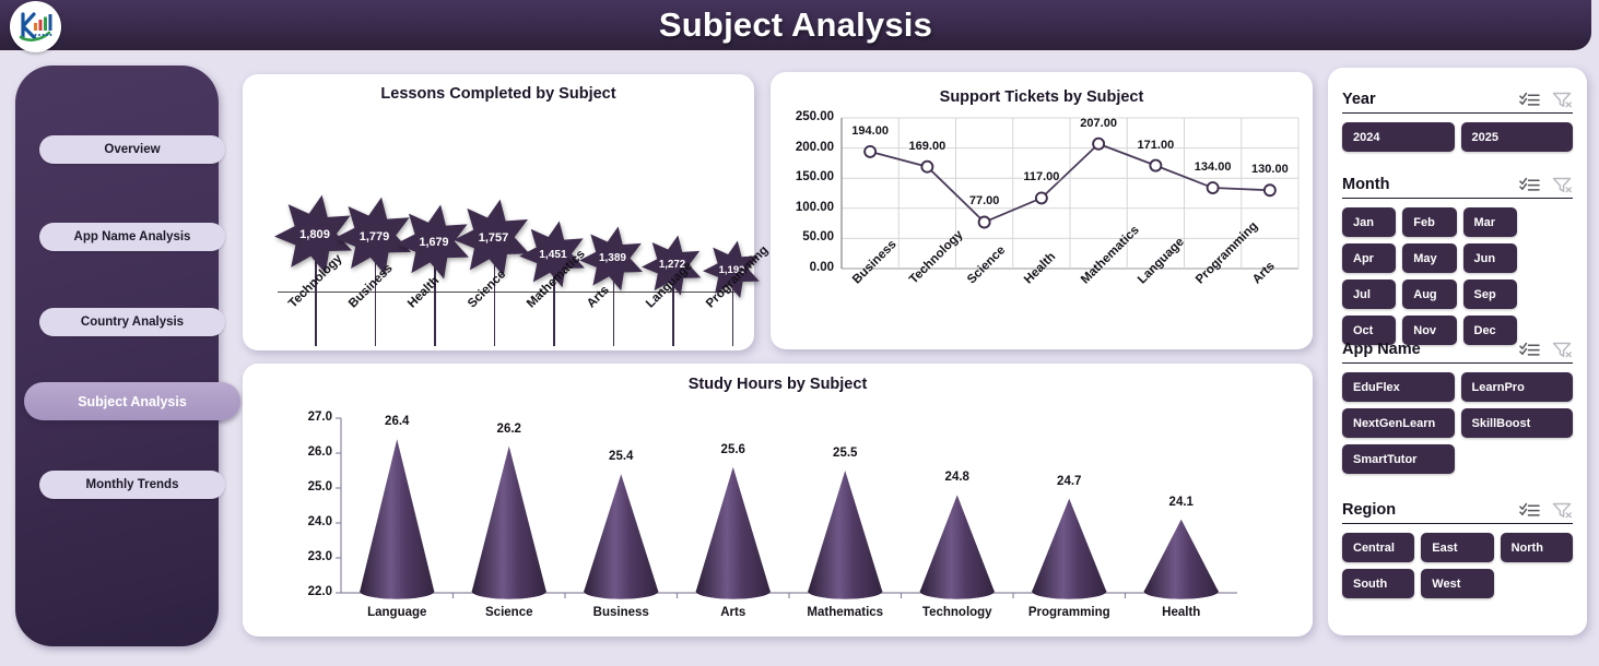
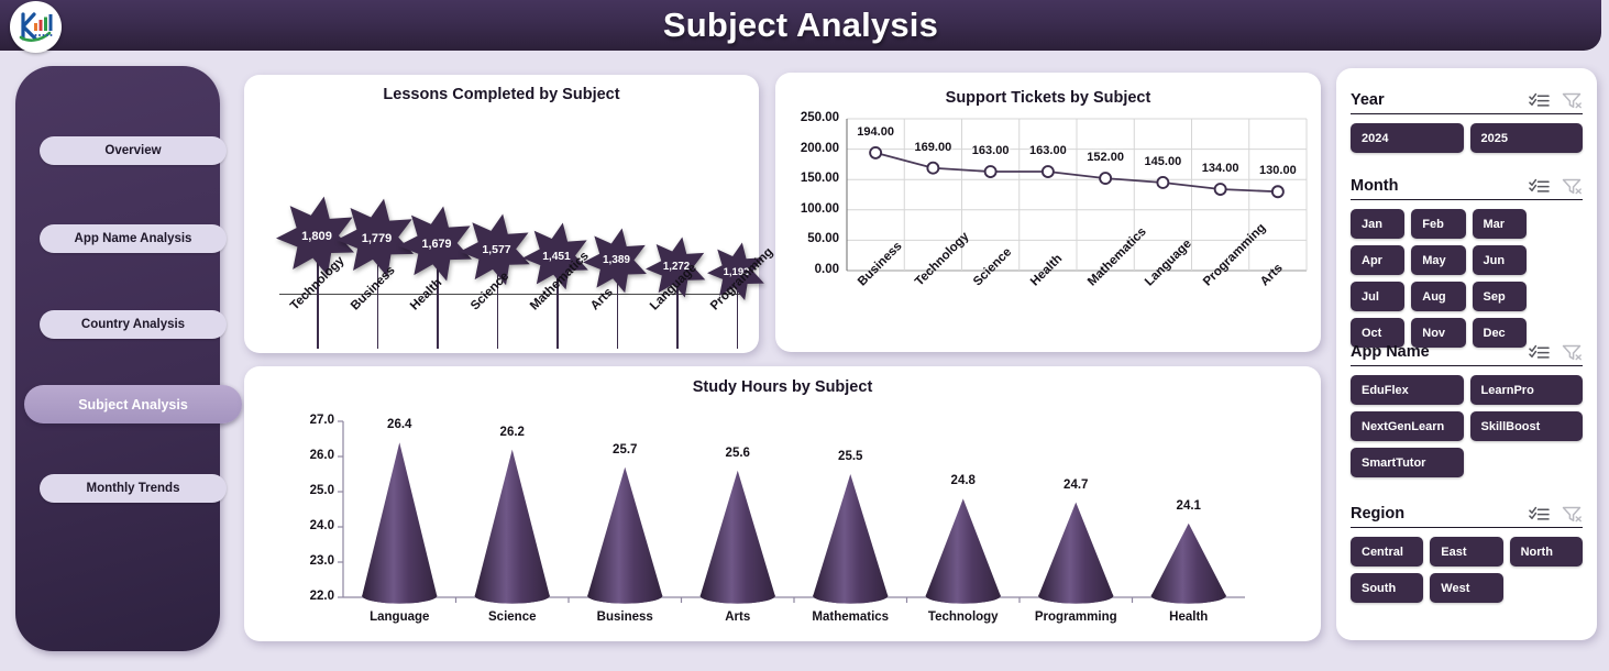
Lessons Completed by Subject/Science: 1,757 -> 1,577
Support Tickets by Subject/Science: 77.00 -> 163.00
Support Tickets by Subject/Health: 117.00 -> 163.00
Support Tickets by Subject/Mathematics: 207.00 -> 152.00
Support Tickets by Subject/Language: 171.00 -> 145.00
Study Hours by Subject/Business: 25.4 -> 25.7
